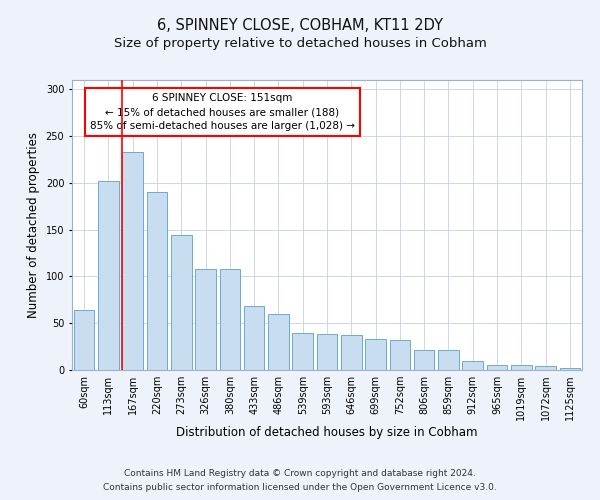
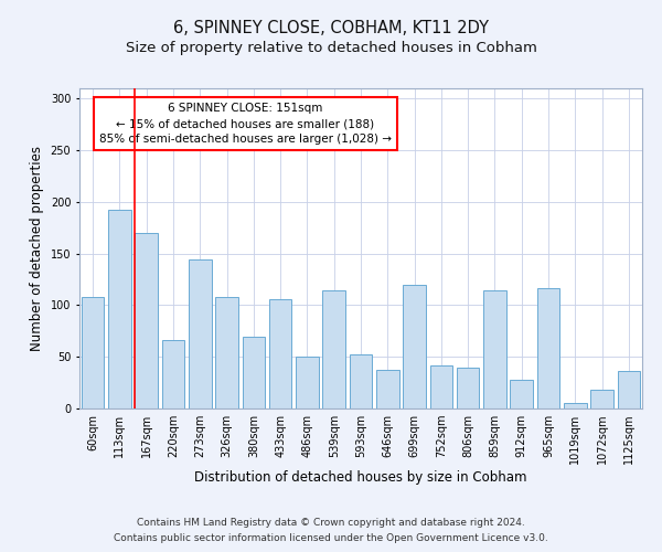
60sqm: 64 -> 108
113sqm: 202 -> 192
167sqm: 233 -> 170
220sqm: 190 -> 66
380sqm: 108 -> 70
433sqm: 68 -> 106
486sqm: 60 -> 50
539sqm: 40 -> 114
593sqm: 38 -> 52
699sqm: 33 -> 120
752sqm: 32 -> 42
806sqm: 21 -> 40
859sqm: 21 -> 114
912sqm: 10 -> 28
965sqm: 5 -> 116
1072sqm: 4 -> 18
1125sqm: 2 -> 36
